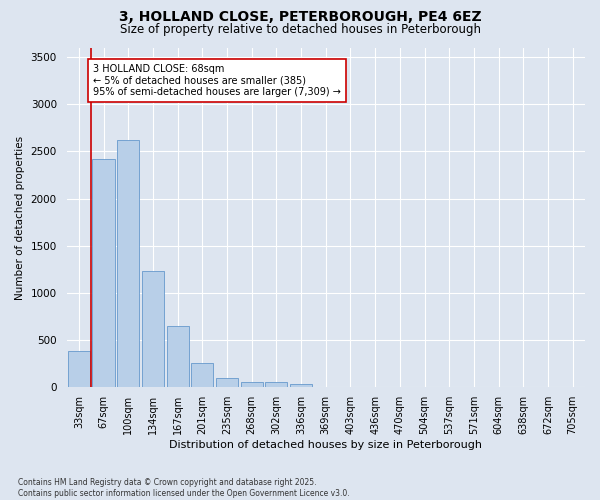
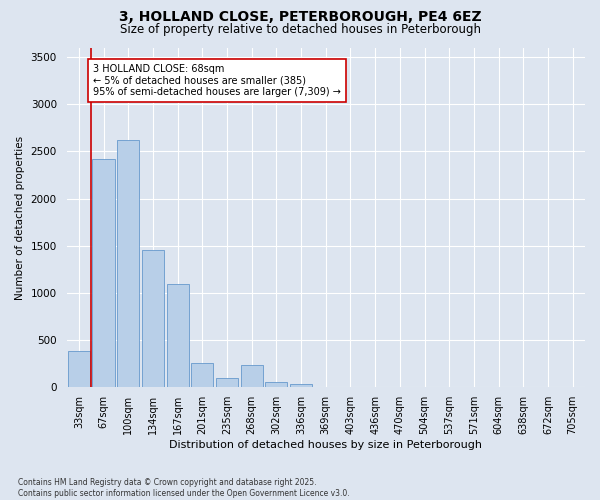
134sqm: 1230 -> 1460
167sqm: 650 -> 1100
268sqm: 60 -> 240
